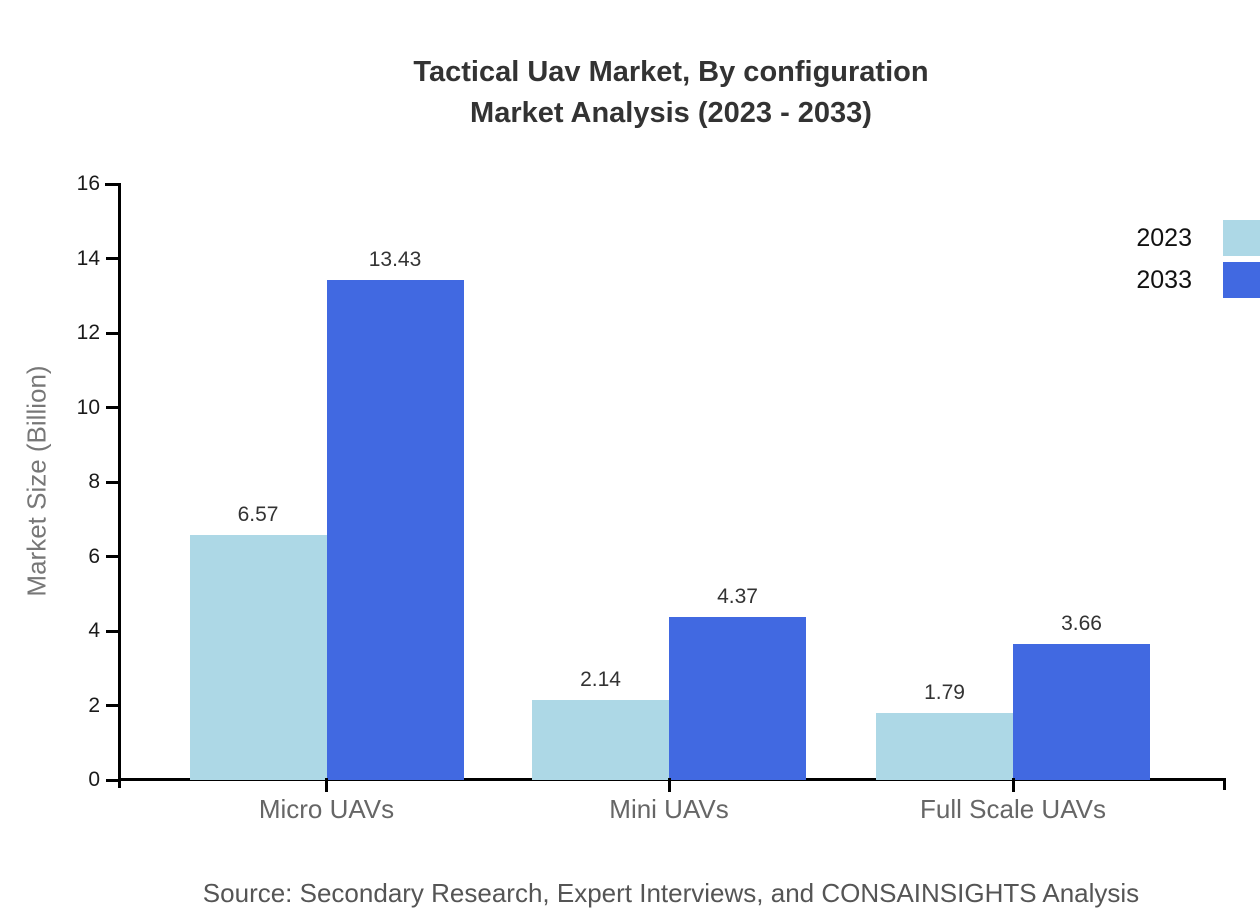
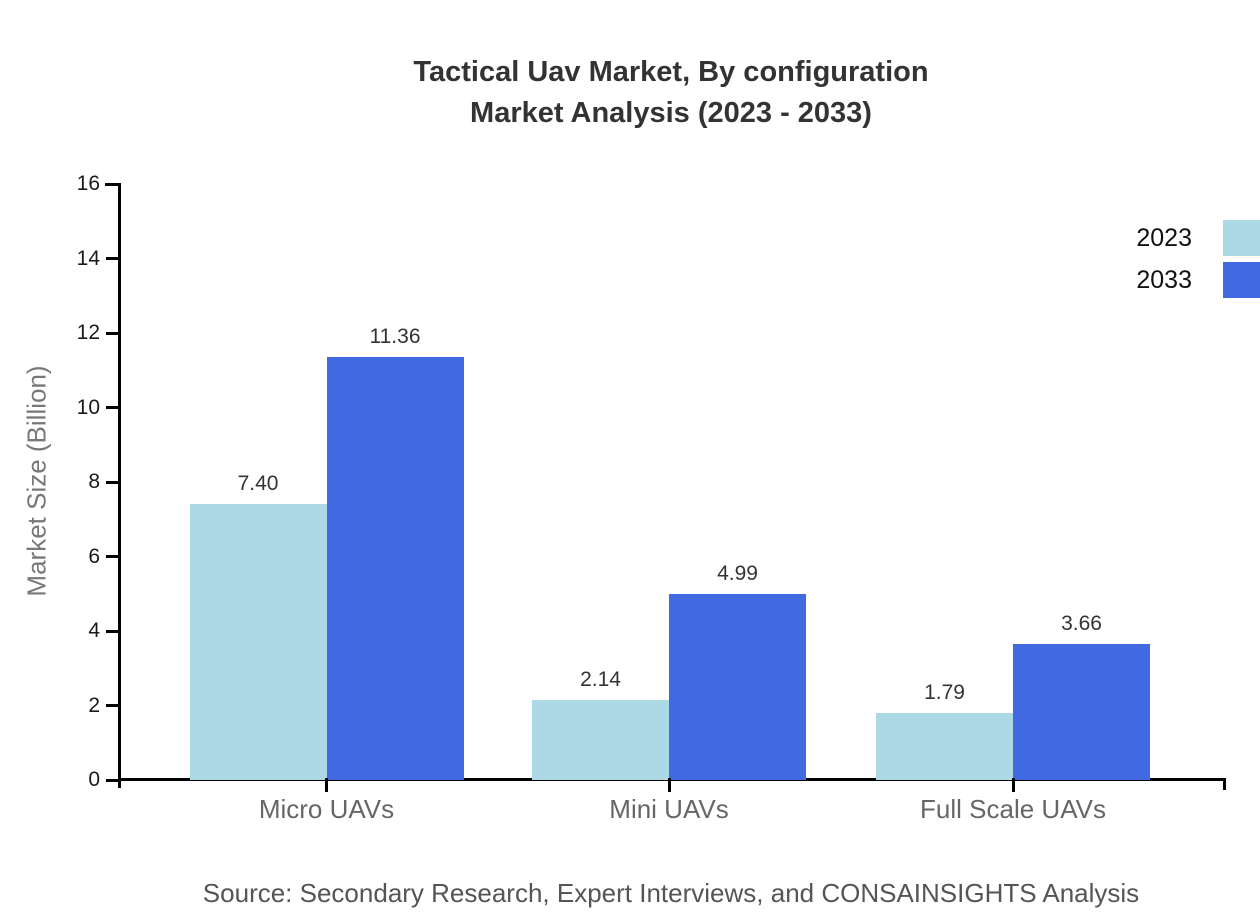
2023/Micro UAVs: 6.57 -> 7.40
2033/Micro UAVs: 13.43 -> 11.36
2033/Mini UAVs: 4.37 -> 4.99
